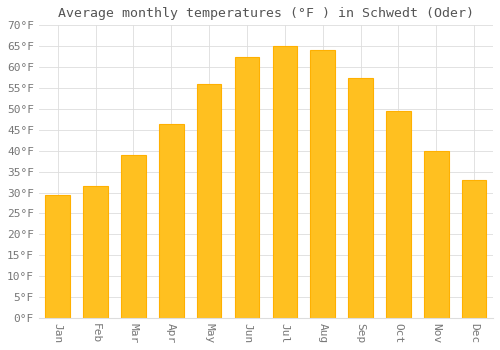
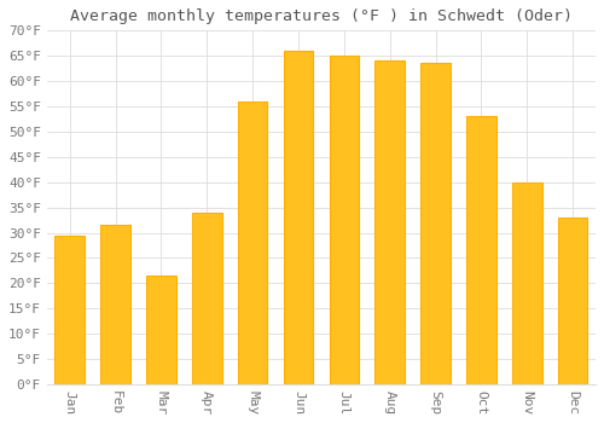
Mar: 39.0°F -> 21.5°F
Apr: 46.5°F -> 34.0°F
Jun: 62.5°F -> 66.0°F
Sep: 57.5°F -> 63.5°F
Oct: 49.5°F -> 53.0°F
